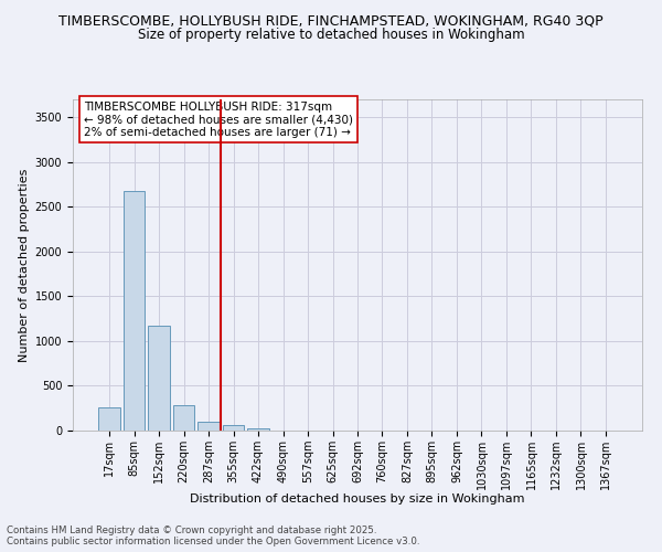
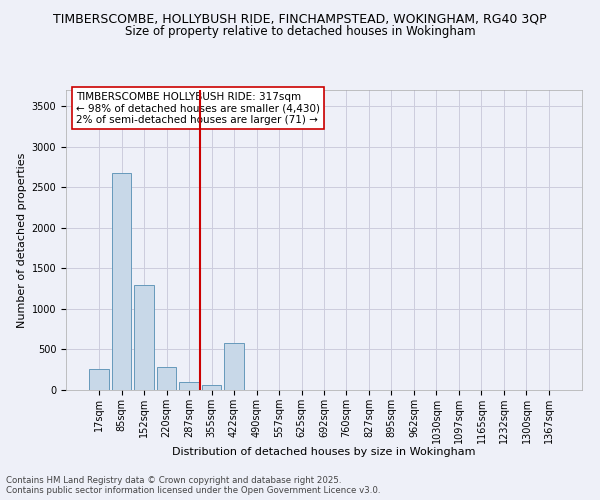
152sqm: 1170 -> 1300
422sqm: 30 -> 580
